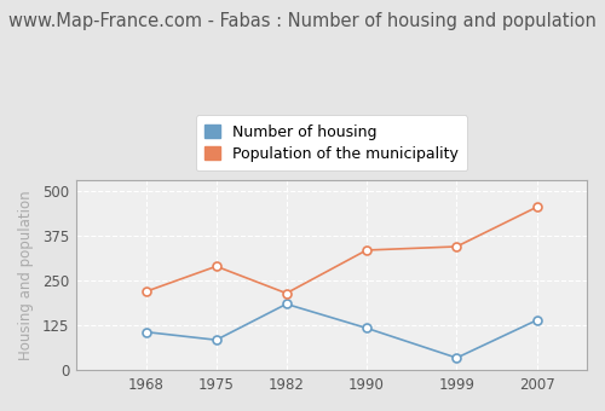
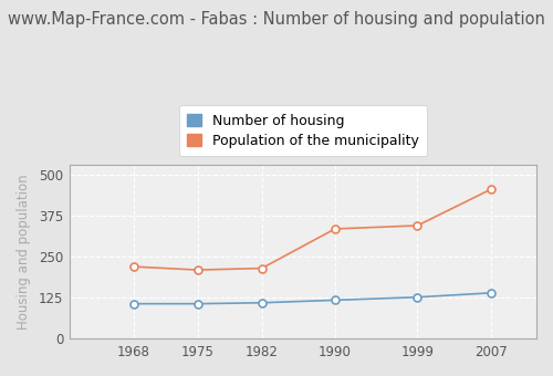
Number of housing/1975: 85 -> 107
Population of the municipality/1975: 290 -> 210
Number of housing/1982: 185 -> 110
Number of housing/1999: 35 -> 127
